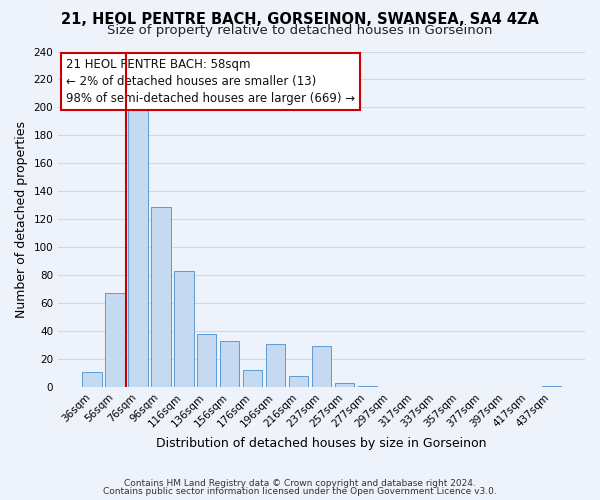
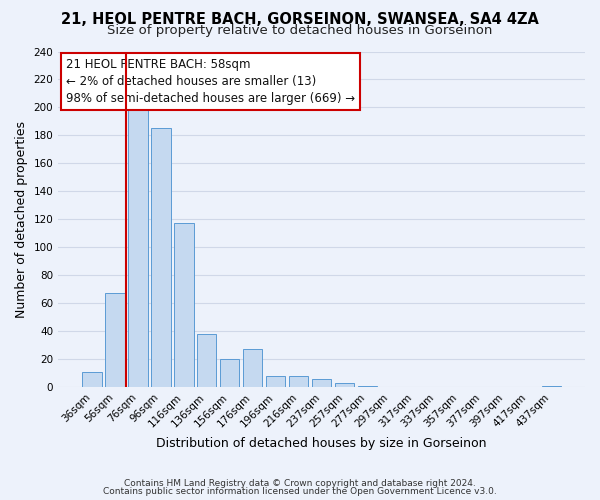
96sqm: 129 -> 185
116sqm: 83 -> 117
156sqm: 33 -> 20
176sqm: 12 -> 27
196sqm: 31 -> 8
237sqm: 29 -> 6
